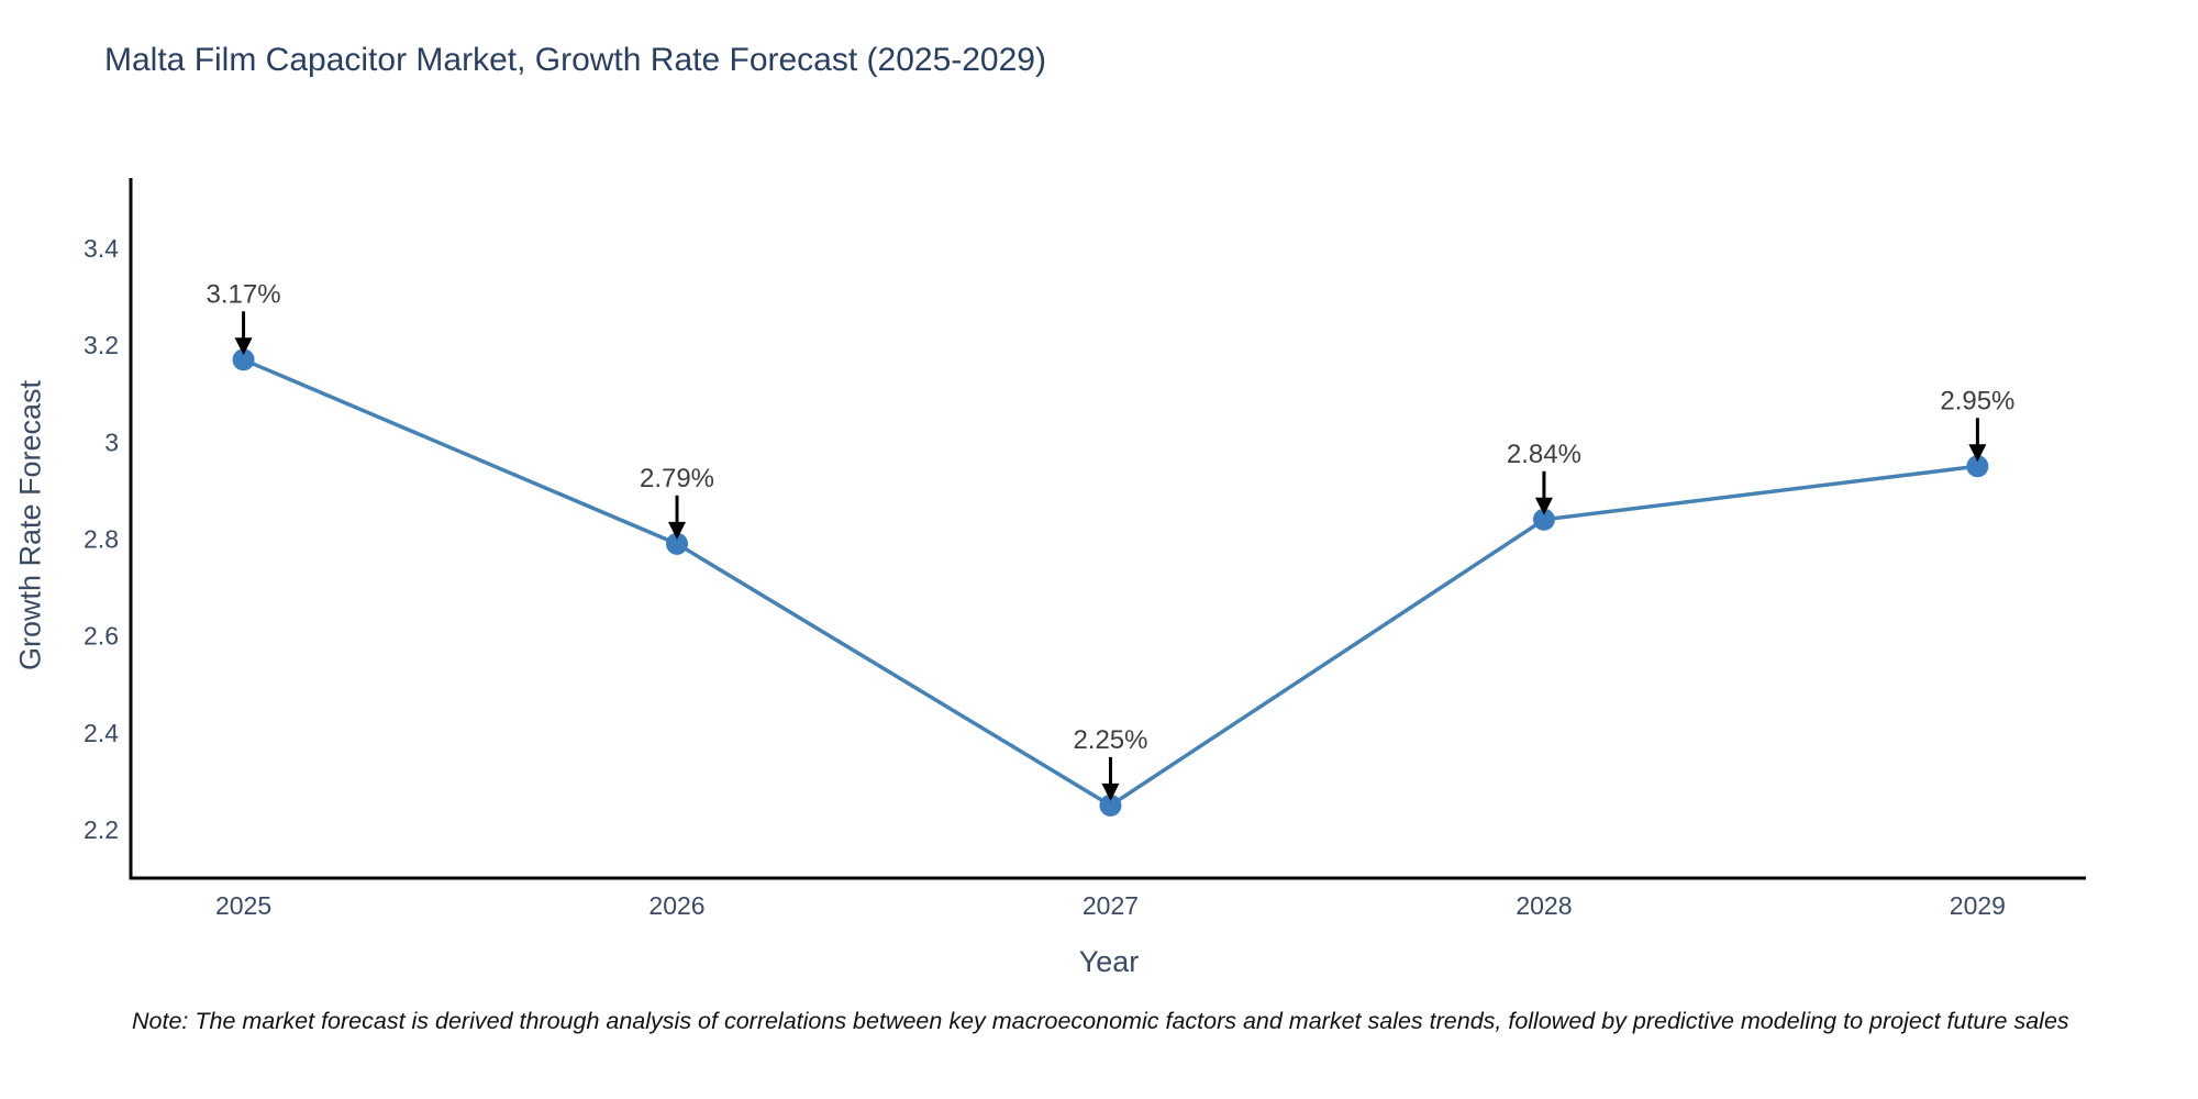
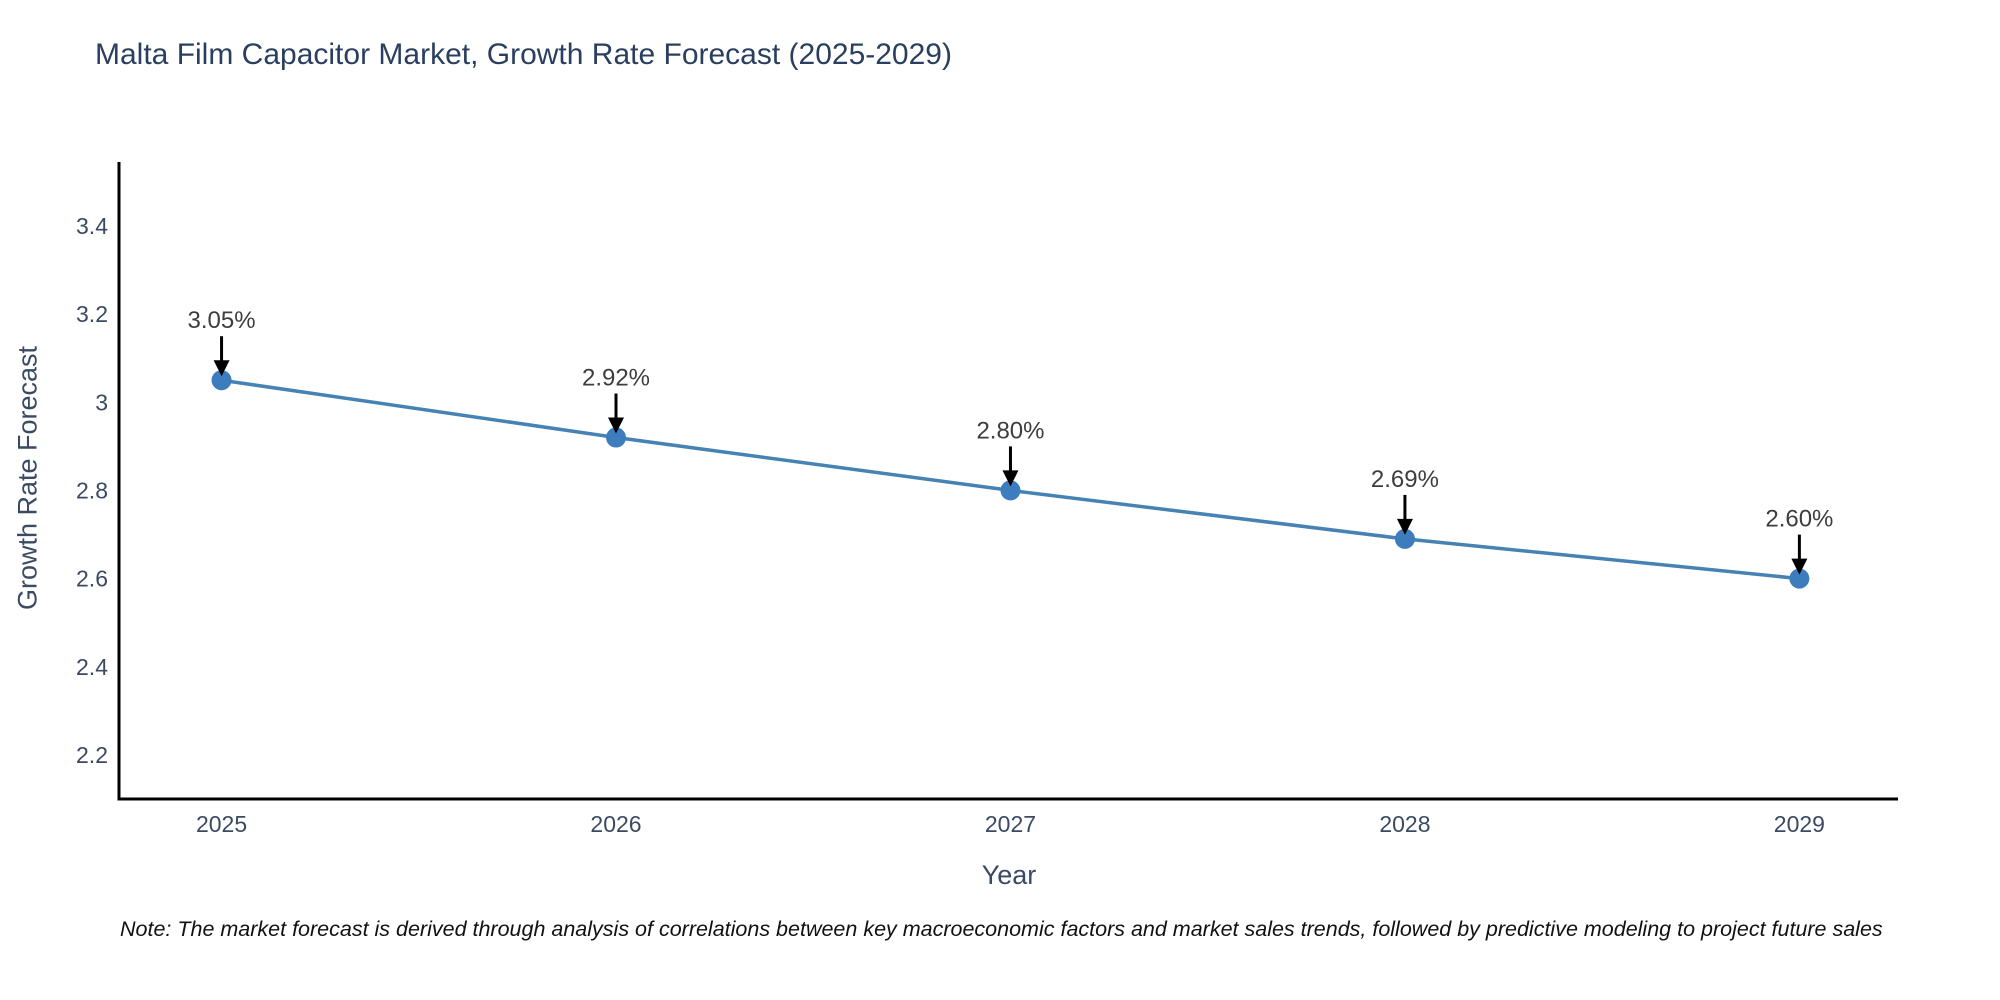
2025: 3.17% -> 3.05%
2026: 2.79% -> 2.92%
2027: 2.25% -> 2.80%
2028: 2.84% -> 2.69%
2029: 2.95% -> 2.60%
